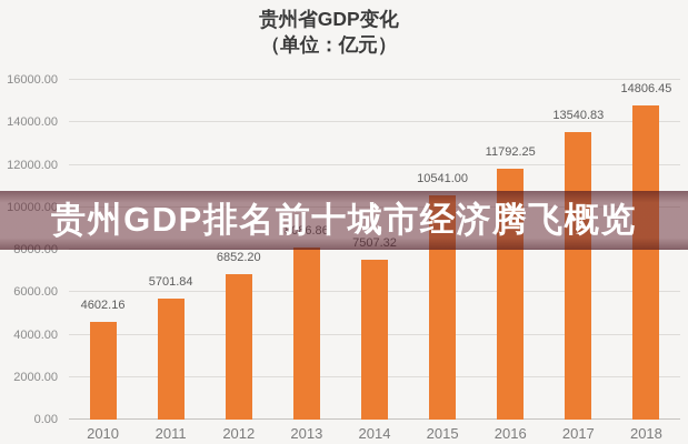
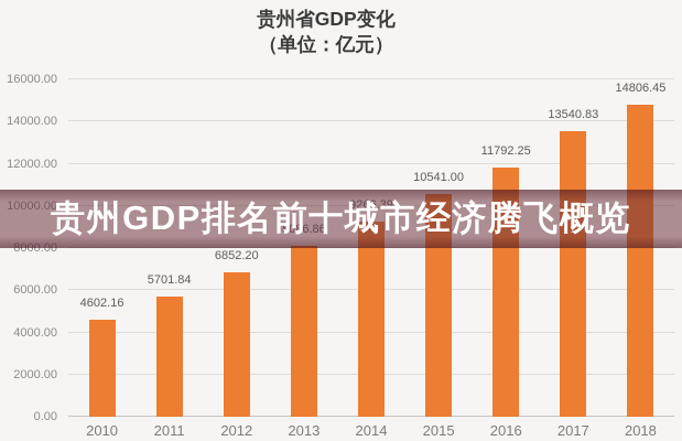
2014: 7507.32 -> 9266.39
